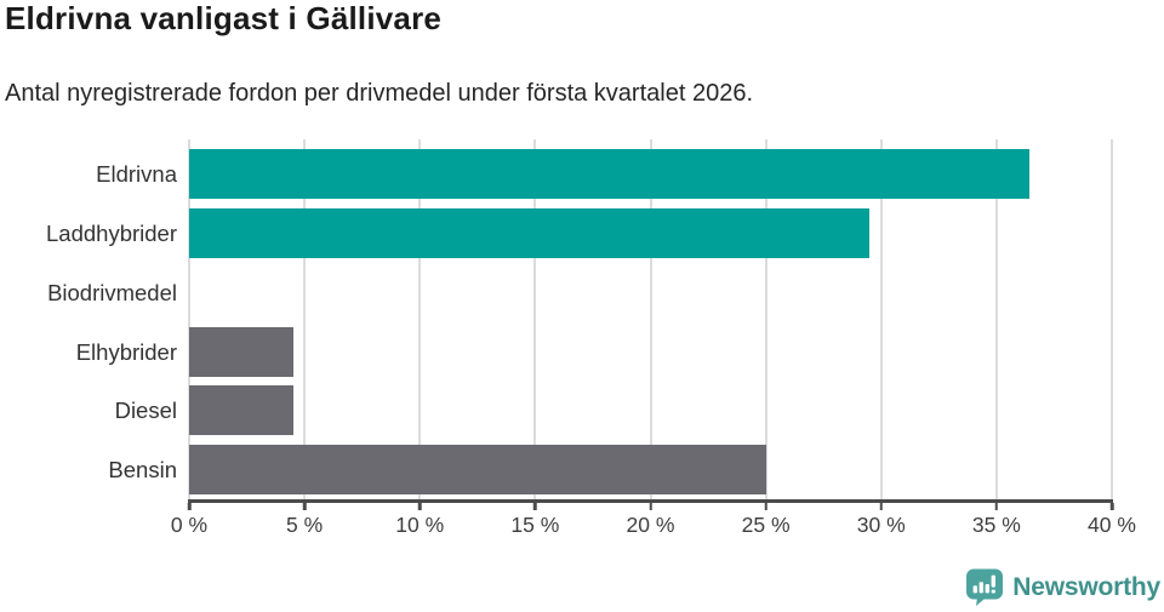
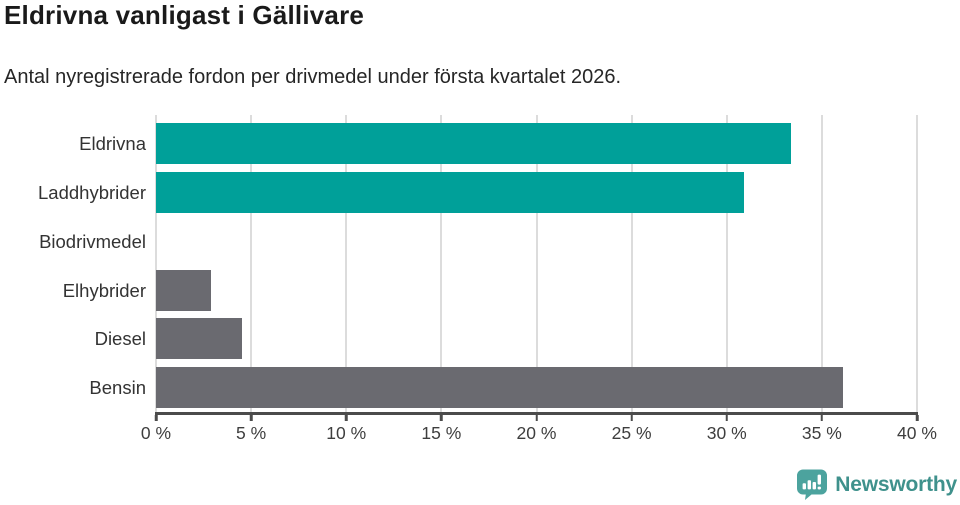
Eldrivna: 36.4% -> 33.4%
Laddhybrider: 29.5% -> 30.9%
Elhybrider: 4.5% -> 2.9%
Bensin: 25.0% -> 36.1%
